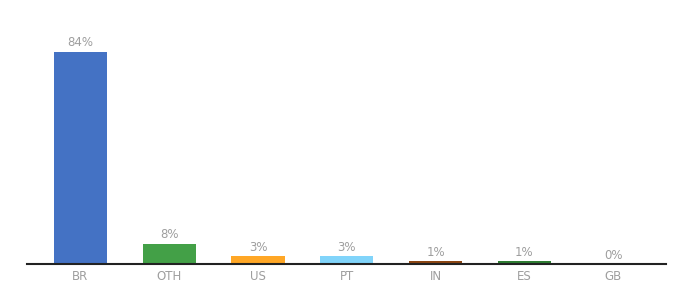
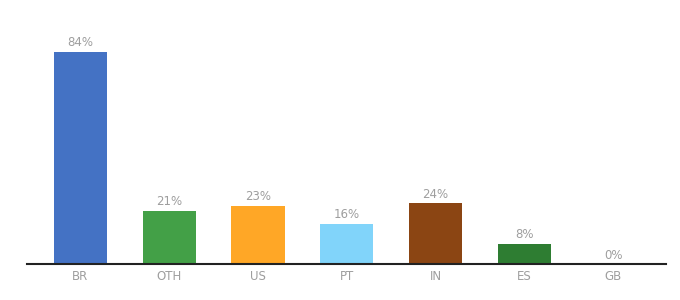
OTH: 8% -> 21%
US: 3% -> 23%
PT: 3% -> 16%
IN: 1% -> 24%
ES: 1% -> 8%
